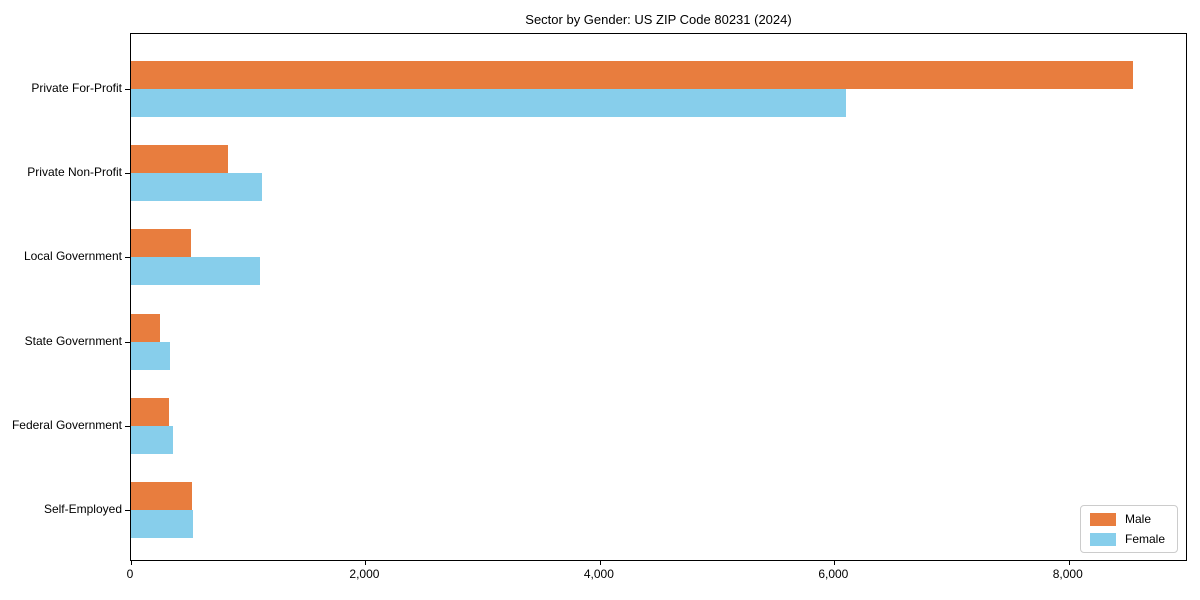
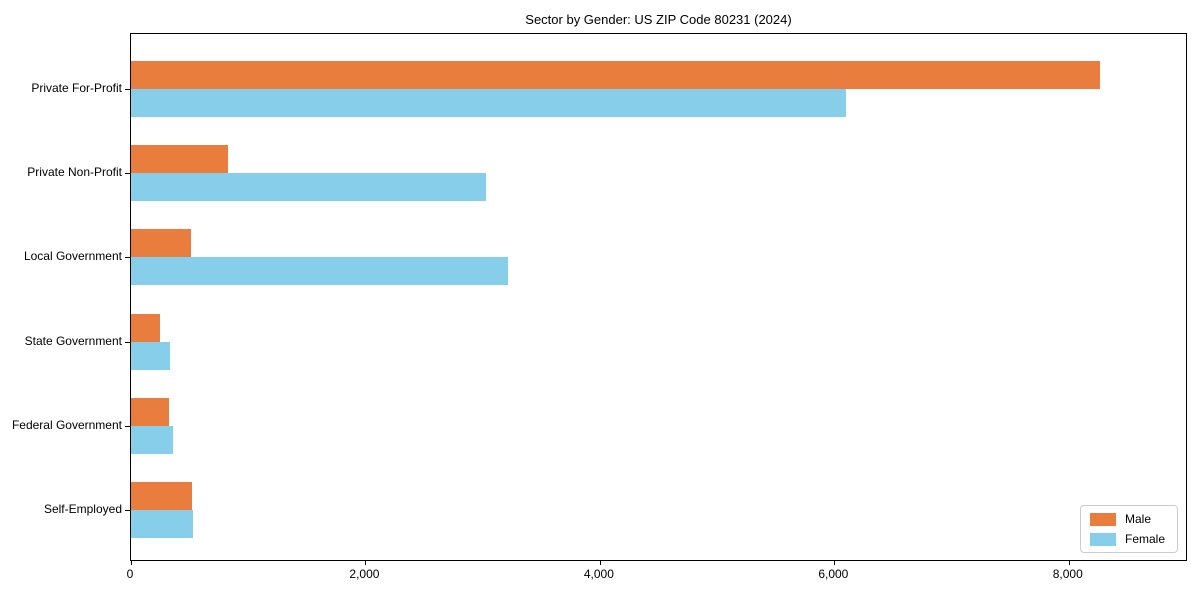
Male/Private For-Profit: 8550 -> 8270
Female/Private Non-Profit: 1120 -> 3030
Female/Local Government: 1100 -> 3220
